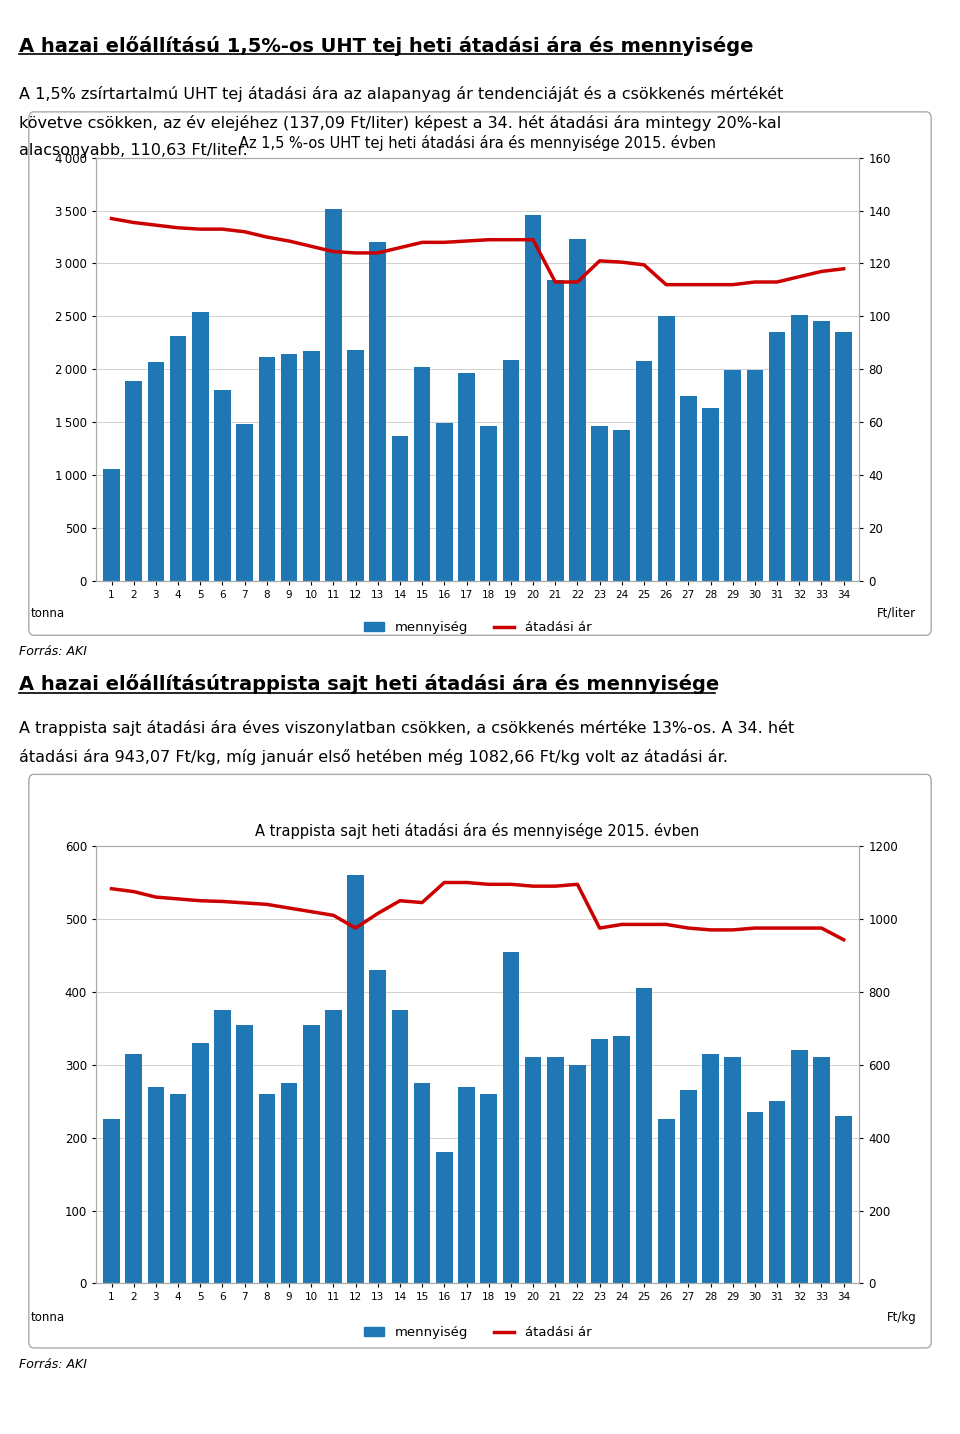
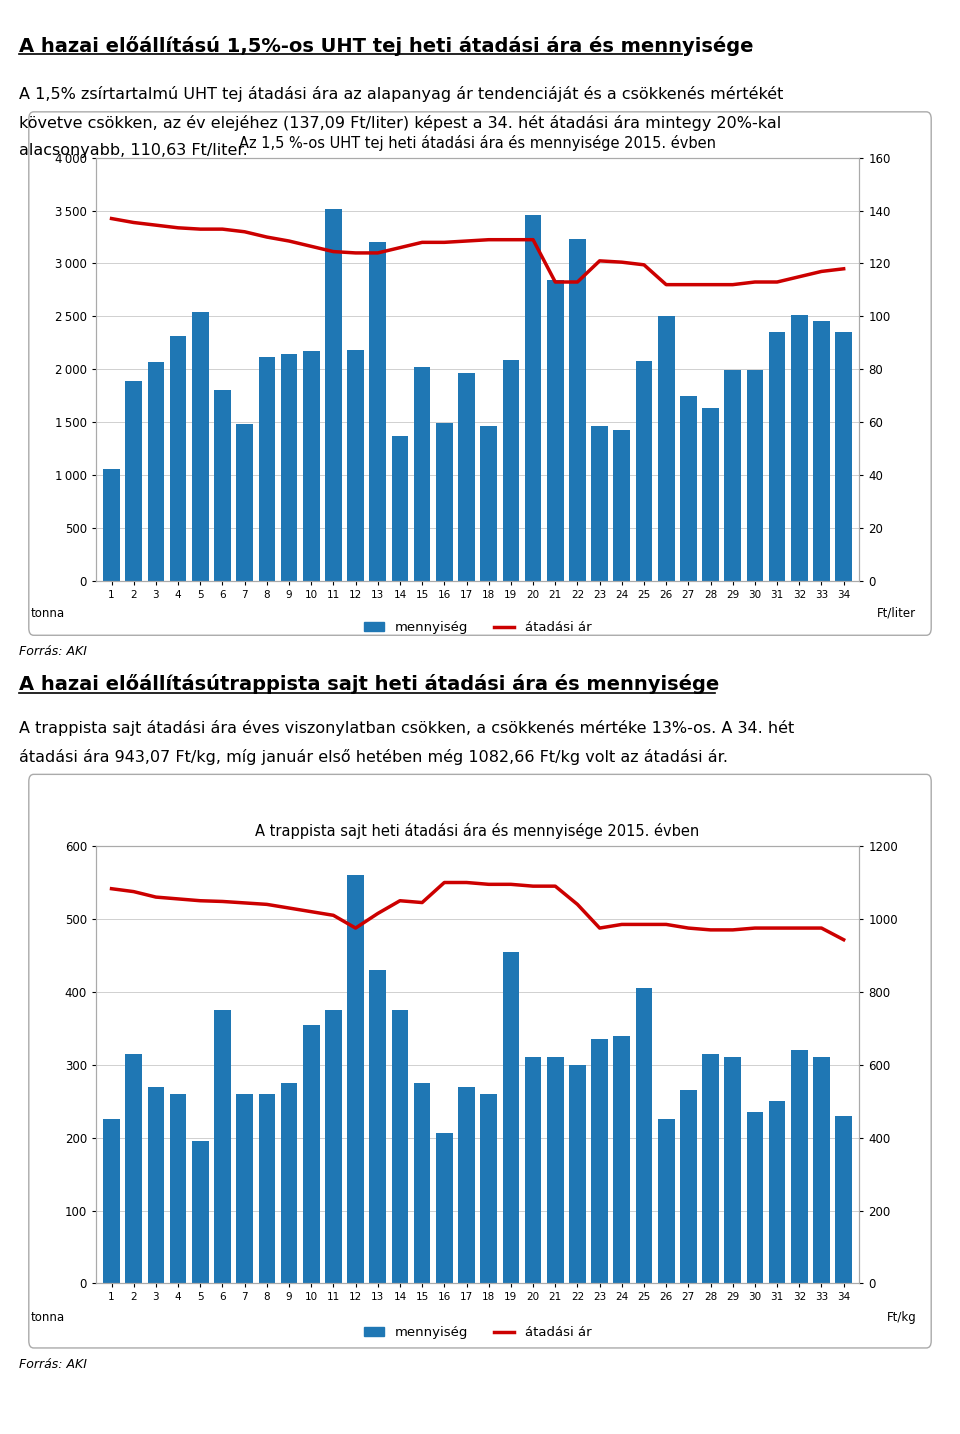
A trappista sajt heti átadási ára és mennyisége 2015. évben/mennyiség/5: 330 -> 196
A trappista sajt heti átadási ára és mennyisége 2015. évben/mennyiség/7: 355 -> 260
A trappista sajt heti átadási ára és mennyisége 2015. évben/mennyiség/16: 180 -> 206
A trappista sajt heti átadási ára és mennyisége 2015. évben/átadási ár/22: 1095 -> 1040
